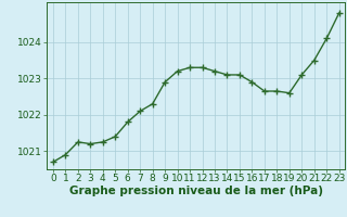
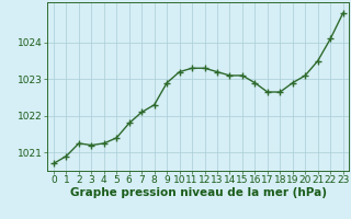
19: 1022.60 -> 1022.90
